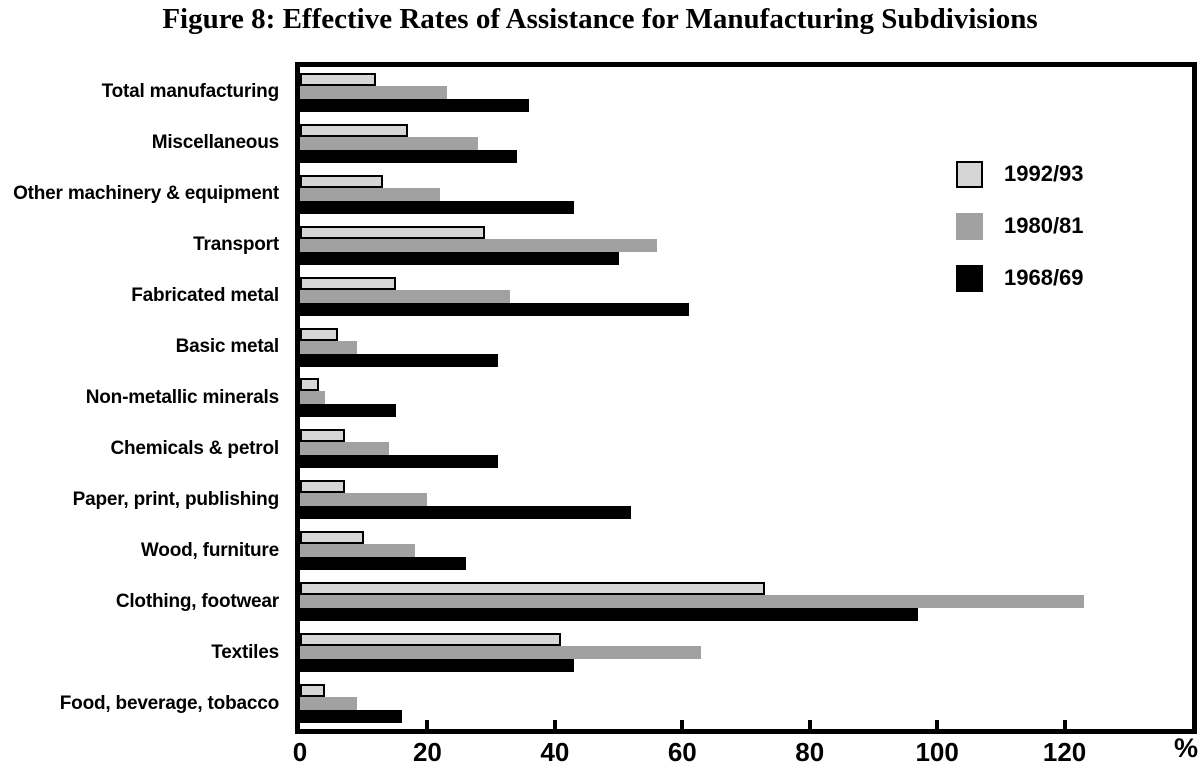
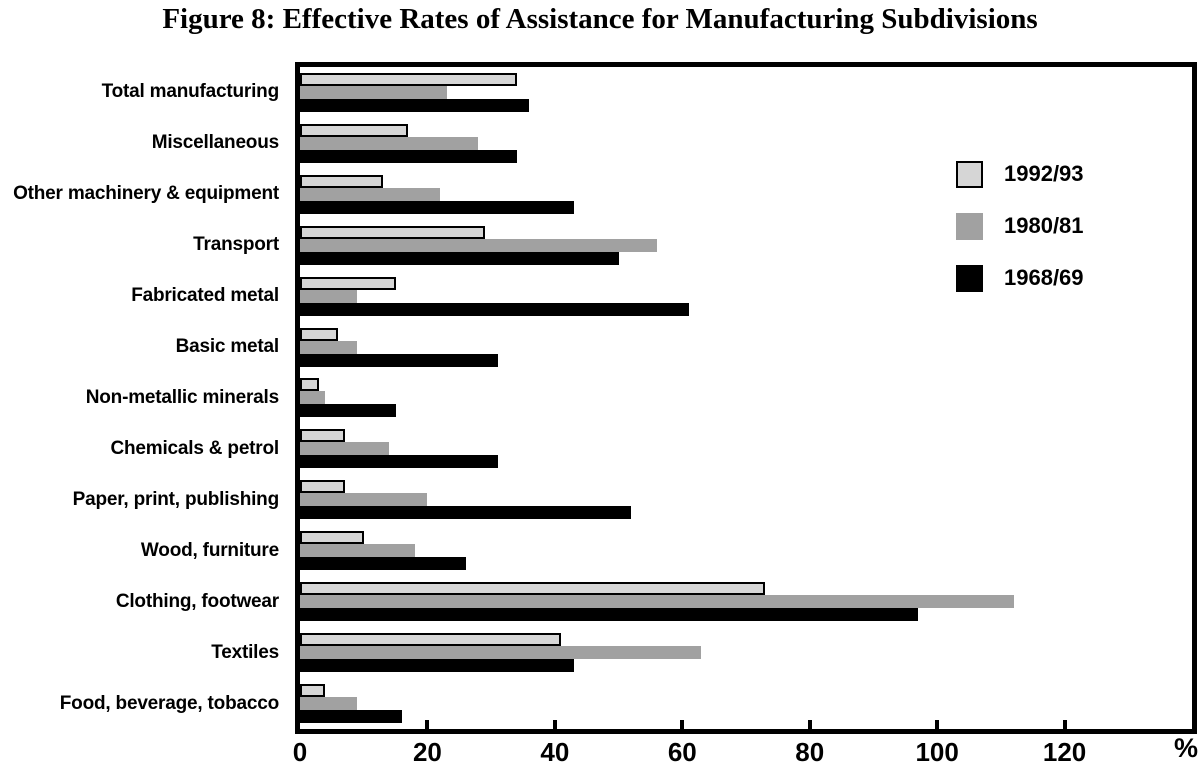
1992/93/Total manufacturing: 12 -> 34
1980/81/Fabricated metal: 33 -> 9
1980/81/Clothing, footwear: 123 -> 112
